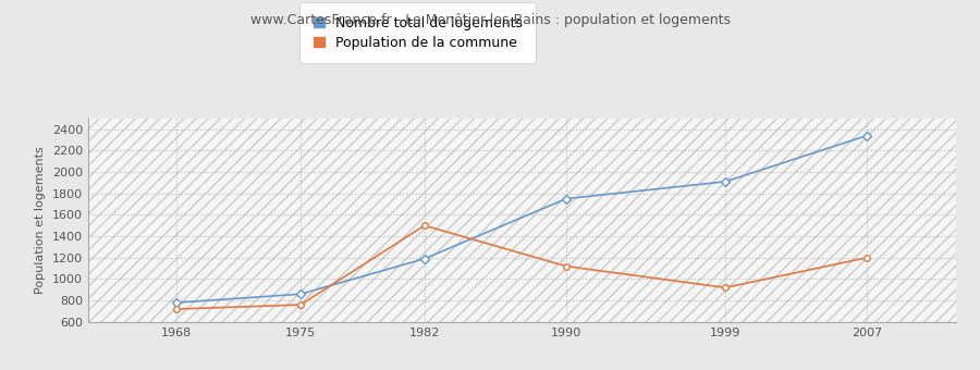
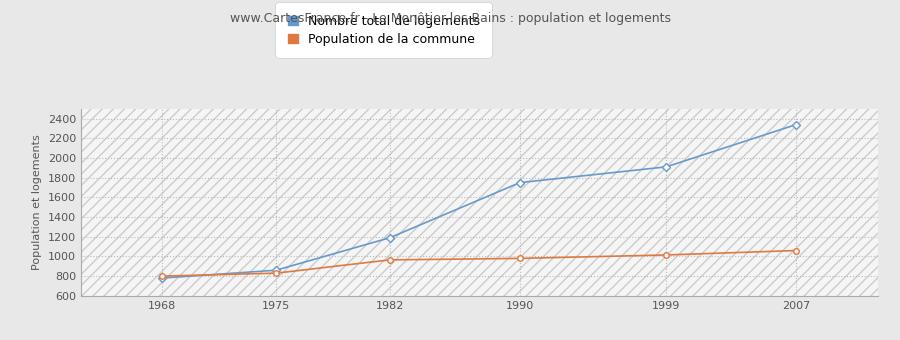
Population de la commune/1968: 720 -> 800
Population de la commune/1975: 760 -> 830
Population de la commune/1982: 1500 -> 960
Population de la commune/1990: 1120 -> 980
Population de la commune/1999: 920 -> 1020
Population de la commune/2007: 1200 -> 1060
